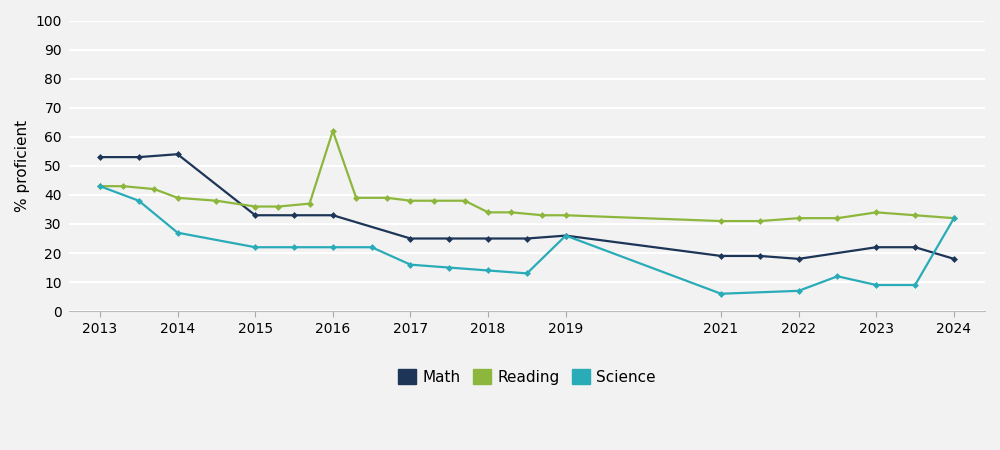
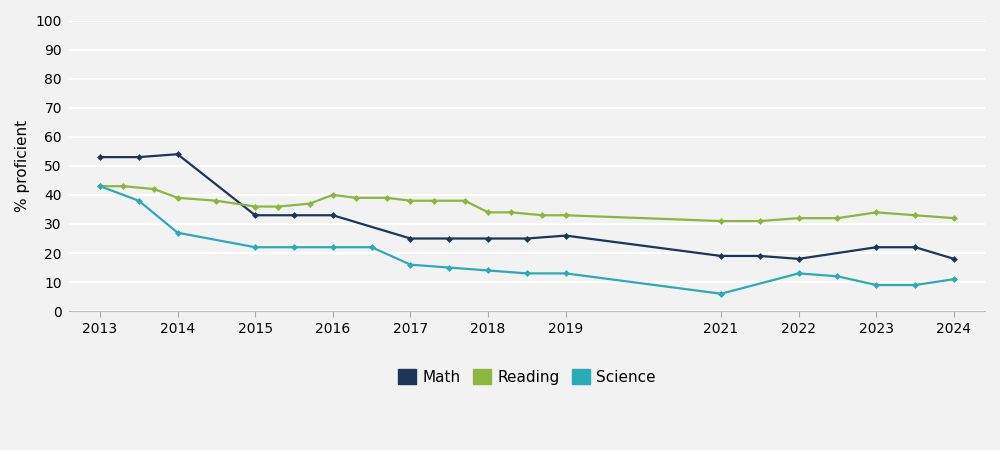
Reading/2016: 62 -> 40
Science/2019: 26 -> 13
Science/2022: 7 -> 13
Science/2024: 32 -> 11
